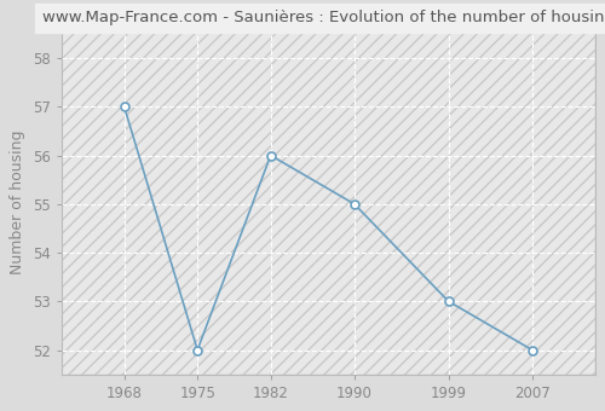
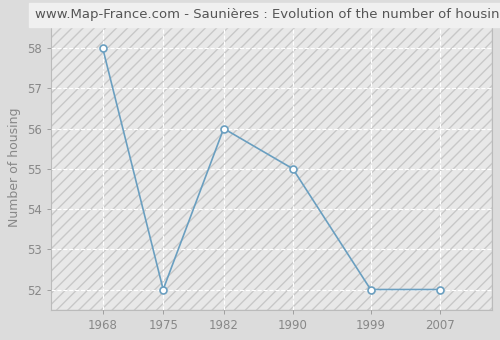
1968: 57 -> 58
1999: 53 -> 52
